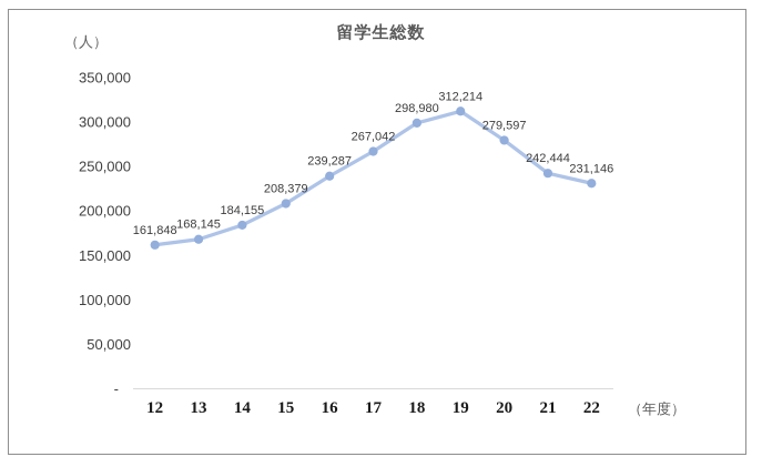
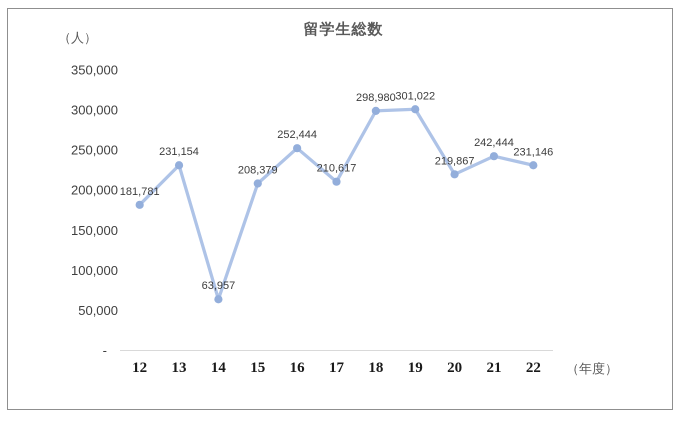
12: 161,848 -> 181,781
13: 168,145 -> 231,154
14: 184,155 -> 63,957
16: 239,287 -> 252,444
17: 267,042 -> 210,617
19: 312,214 -> 301,022
20: 279,597 -> 219,867
